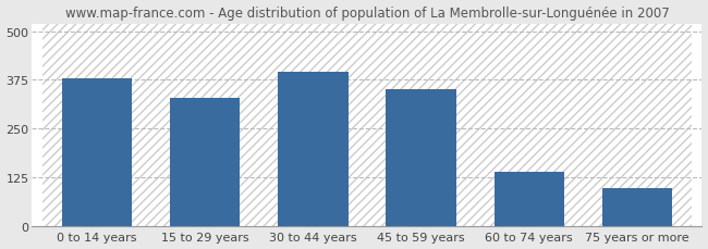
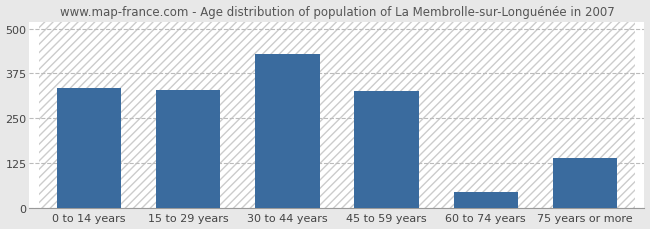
0 to 14 years: 380 -> 335
30 to 44 years: 397 -> 430
45 to 59 years: 352 -> 325
60 to 74 years: 140 -> 45
75 years or more: 98 -> 140
